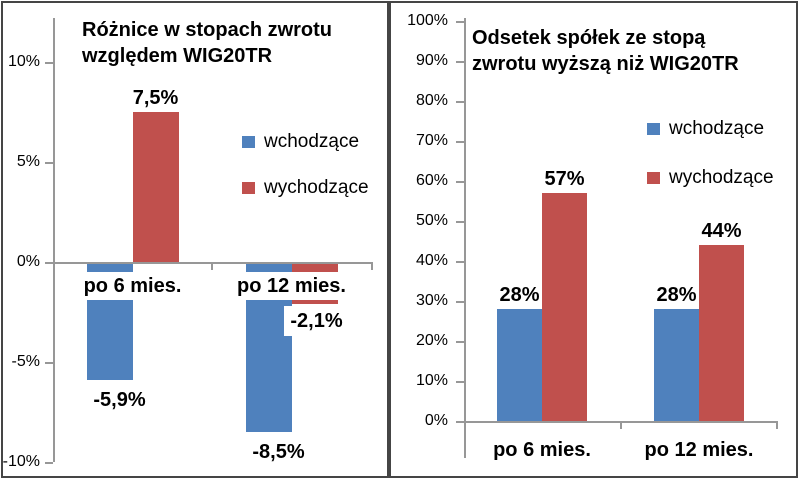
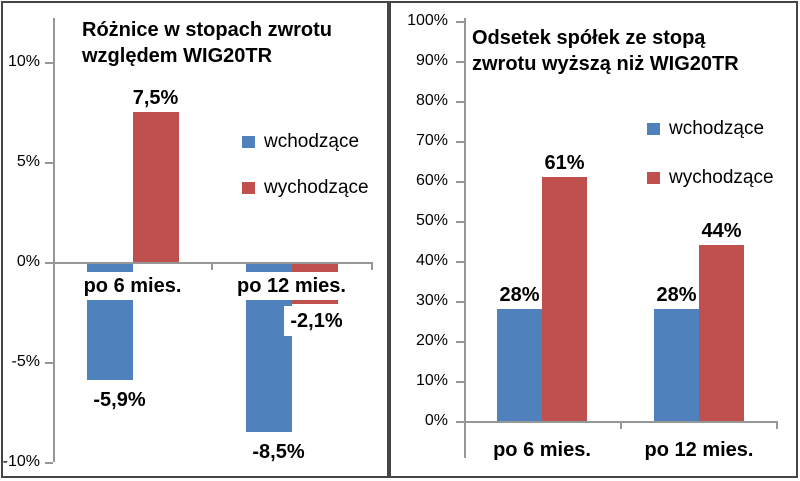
Odsetek spółek ze stopą zwrotu wyższą niż WIG20TR/wychodzące/po 6 mies.: 57% -> 61%
